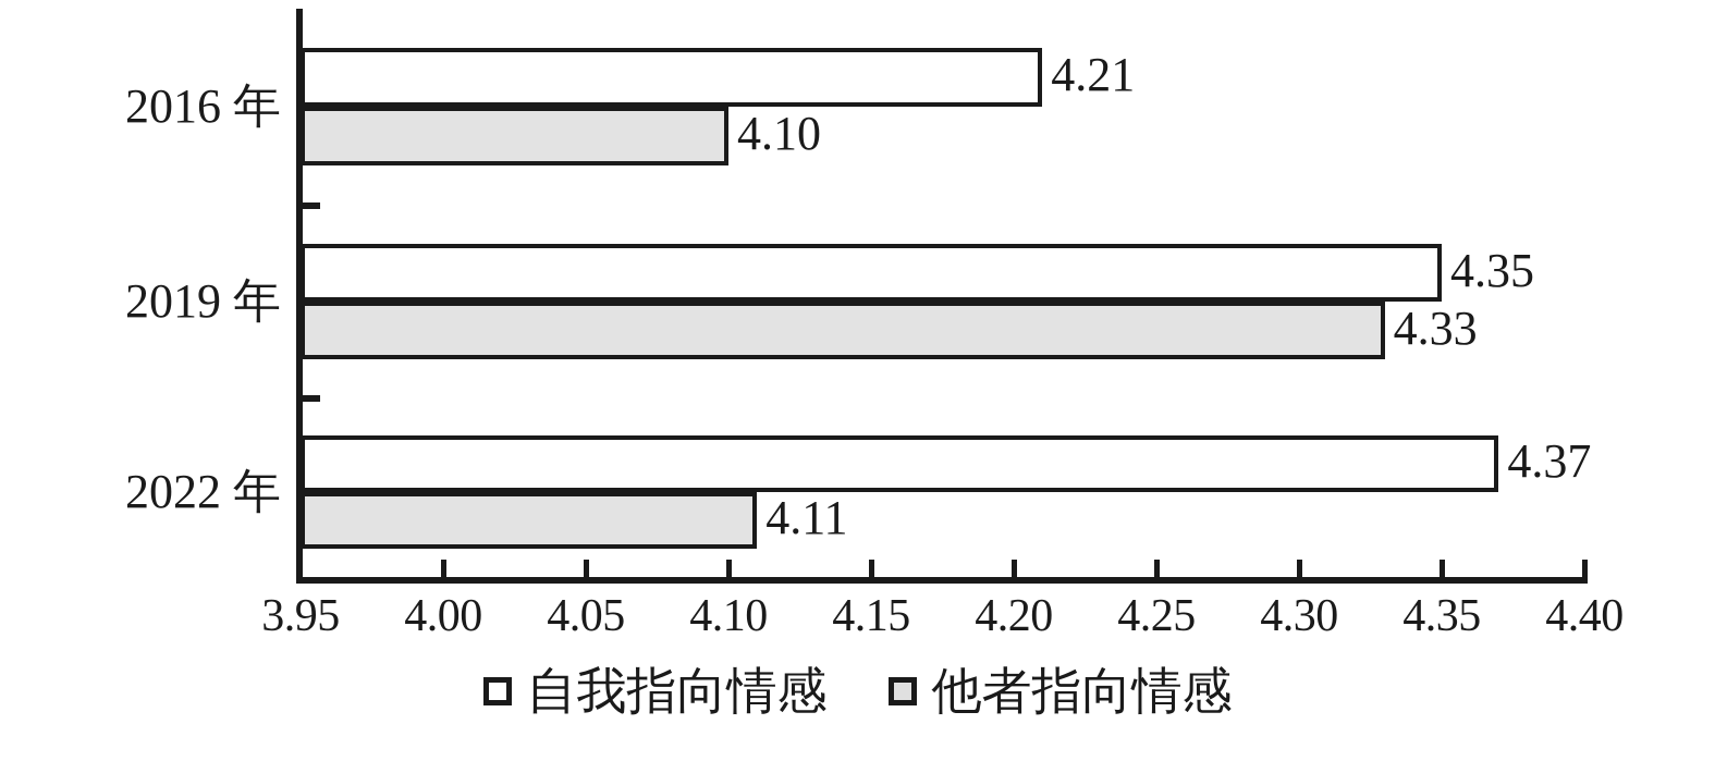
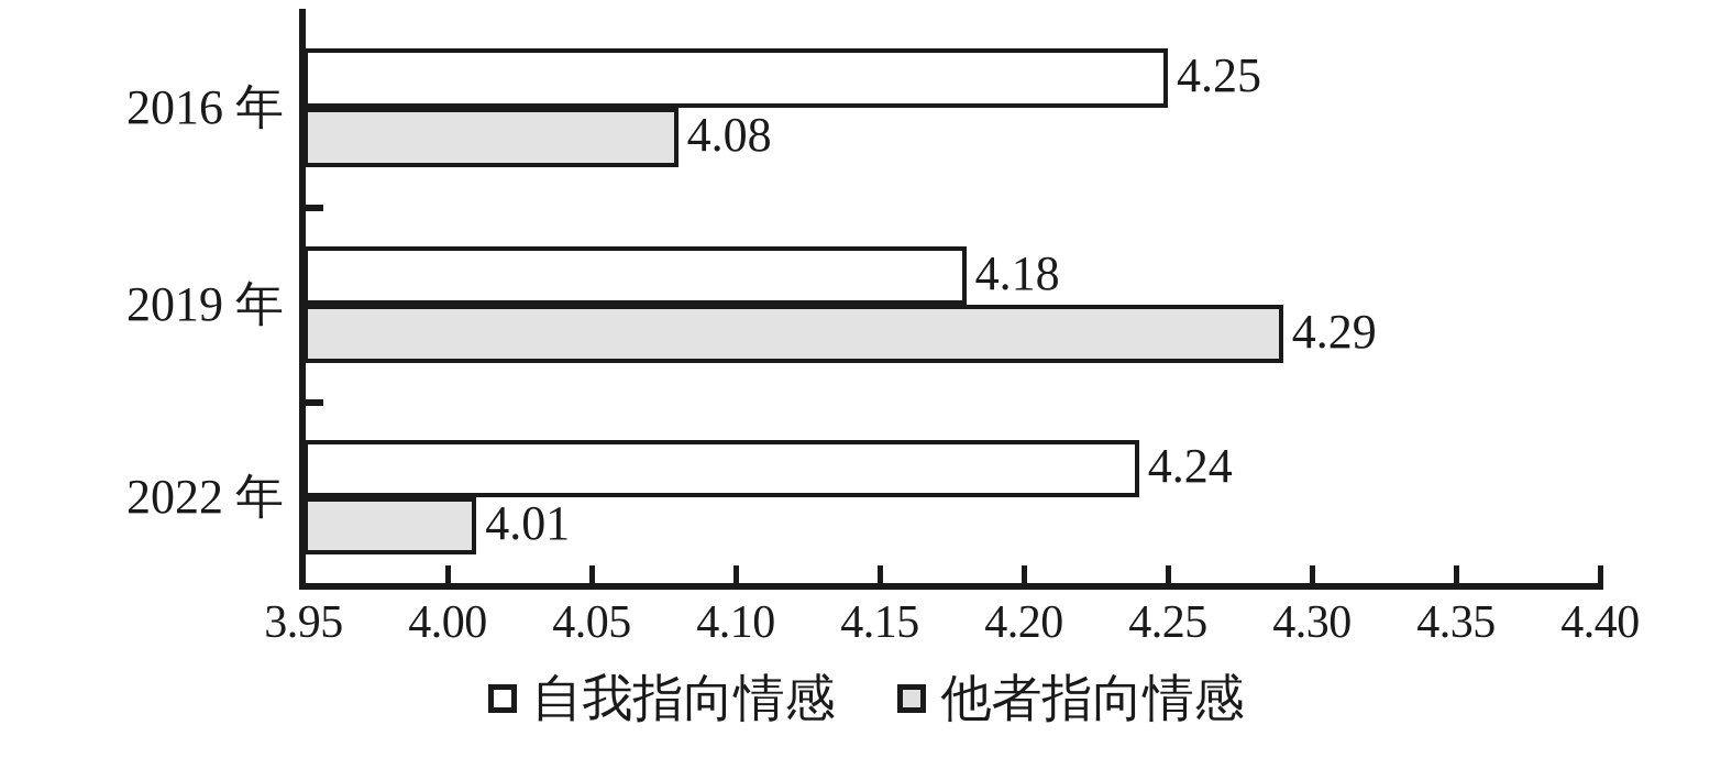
自我指向情感/2016 年: 4.21 -> 4.25
他者指向情感/2016 年: 4.10 -> 4.08
自我指向情感/2019 年: 4.35 -> 4.18
他者指向情感/2019 年: 4.33 -> 4.29
自我指向情感/2022 年: 4.37 -> 4.24
他者指向情感/2022 年: 4.11 -> 4.01
